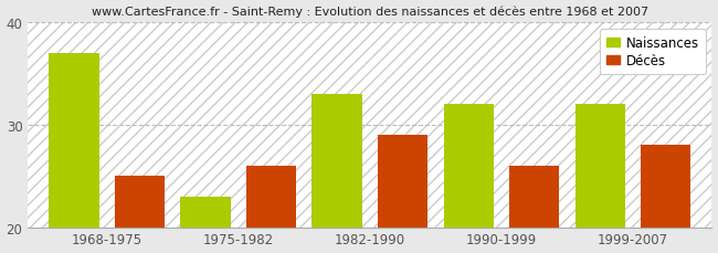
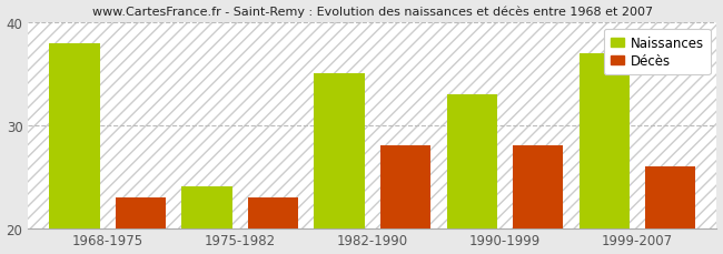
Naissances/1968-1975: 37 -> 38
Décès/1968-1975: 25 -> 23
Naissances/1975-1982: 23 -> 24
Décès/1975-1982: 26 -> 23
Naissances/1982-1990: 33 -> 35
Décès/1982-1990: 29 -> 28
Naissances/1990-1999: 32 -> 33
Décès/1990-1999: 26 -> 28
Naissances/1999-2007: 32 -> 37
Décès/1999-2007: 28 -> 26
